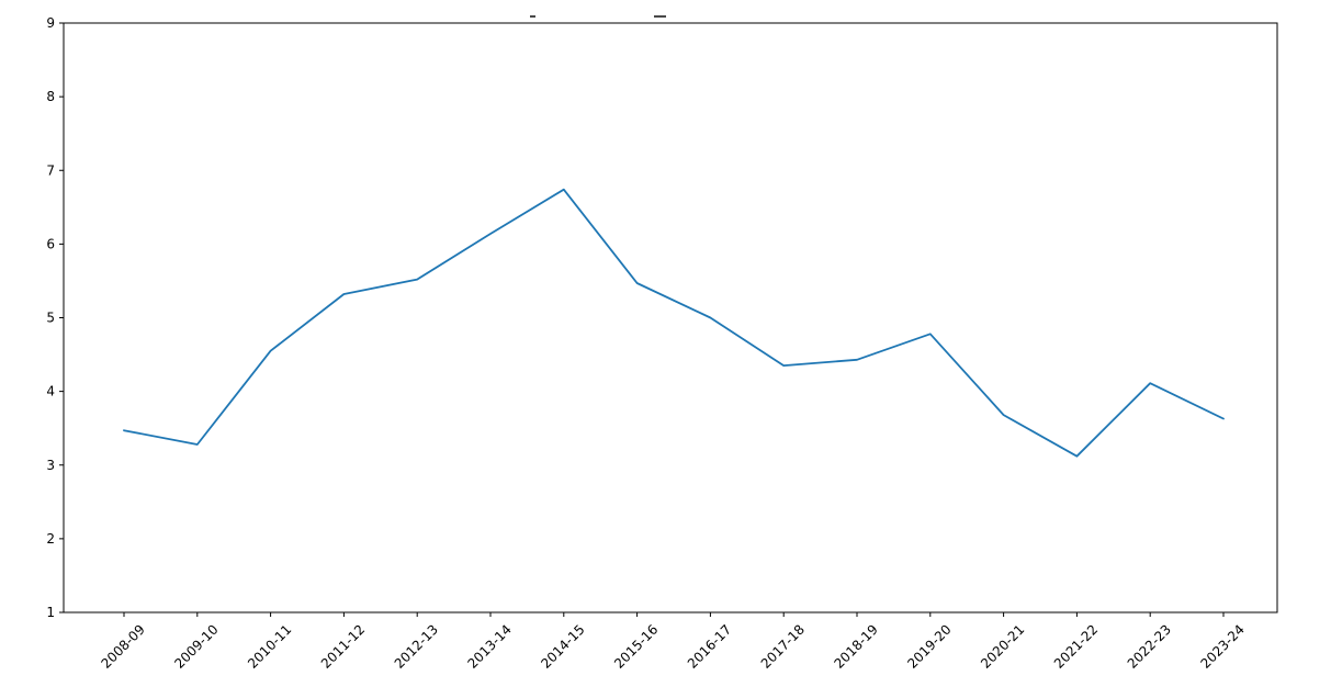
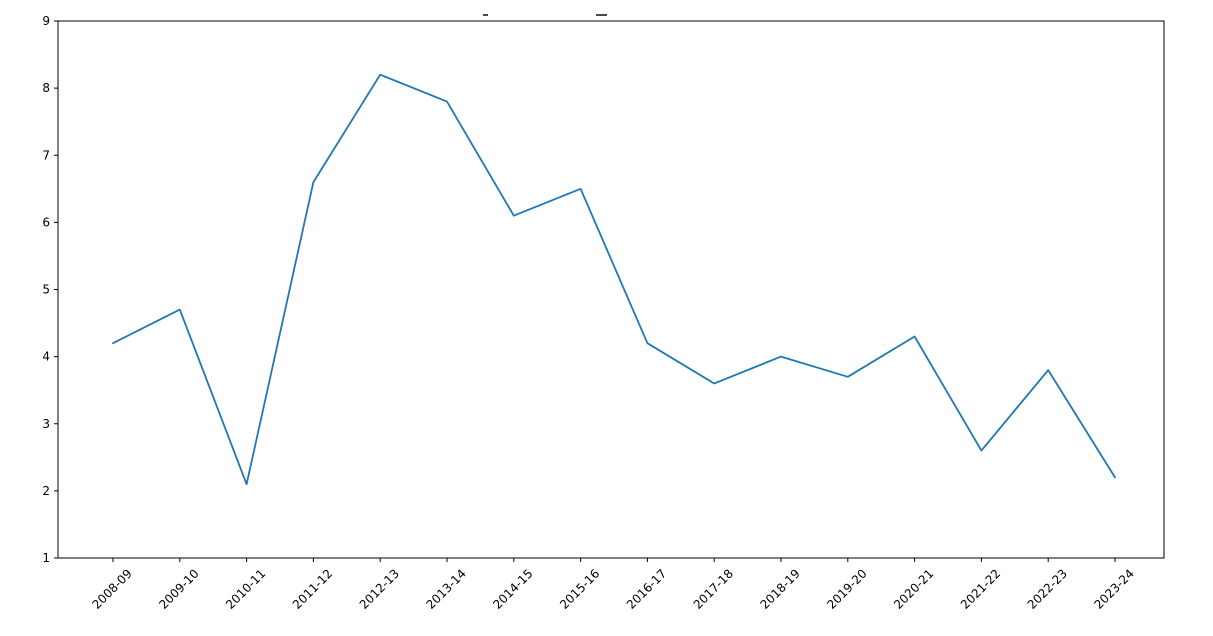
2008-09: 3.5 -> 4.2
2009-10: 3.3 -> 4.7
2010-11: 4.5 -> 2.1
2011-12: 5.3 -> 6.6
2012-13: 5.5 -> 8.2
2013-14: 6.1 -> 7.8
2014-15: 6.7 -> 6.1
2015-16: 5.5 -> 6.5
2016-17: 5.0 -> 4.2
2017-18: 4.3 -> 3.6
2018-19: 4.4 -> 4.0
2019-20: 4.8 -> 3.7
2020-21: 3.7 -> 4.3
2021-22: 3.1 -> 2.6
2022-23: 4.1 -> 3.8
2023-24: 3.6 -> 2.2
